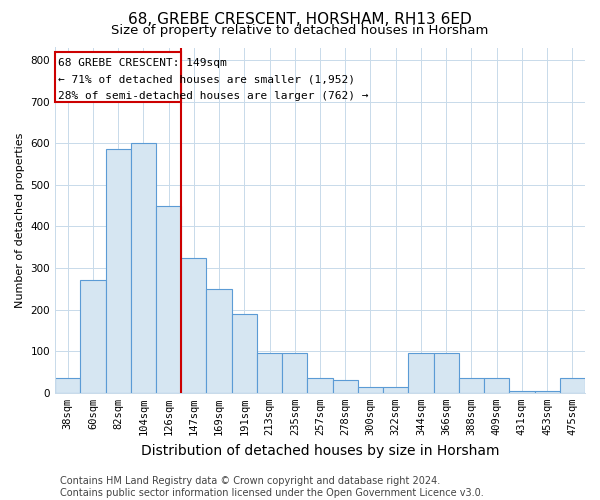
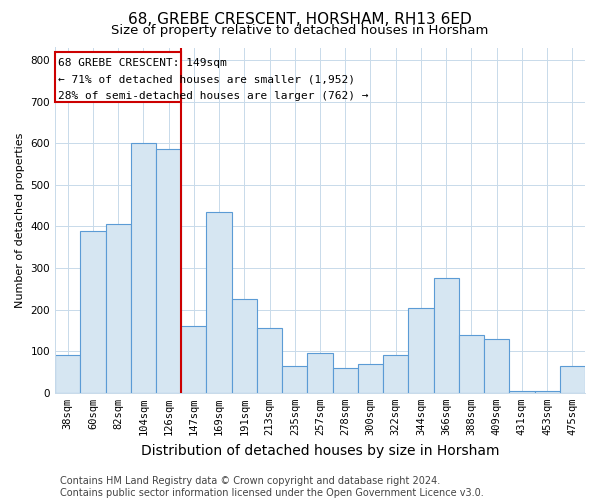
38sqm: 35 -> 90
60sqm: 270 -> 390
82sqm: 585 -> 405
126sqm: 450 -> 585
147sqm: 325 -> 160
169sqm: 250 -> 435
191sqm: 190 -> 225
213sqm: 95 -> 155
235sqm: 95 -> 65
257sqm: 35 -> 95
278sqm: 30 -> 60
300sqm: 15 -> 70
322sqm: 15 -> 90
344sqm: 95 -> 205
366sqm: 95 -> 275
388sqm: 35 -> 140
409sqm: 35 -> 130
475sqm: 35 -> 65
